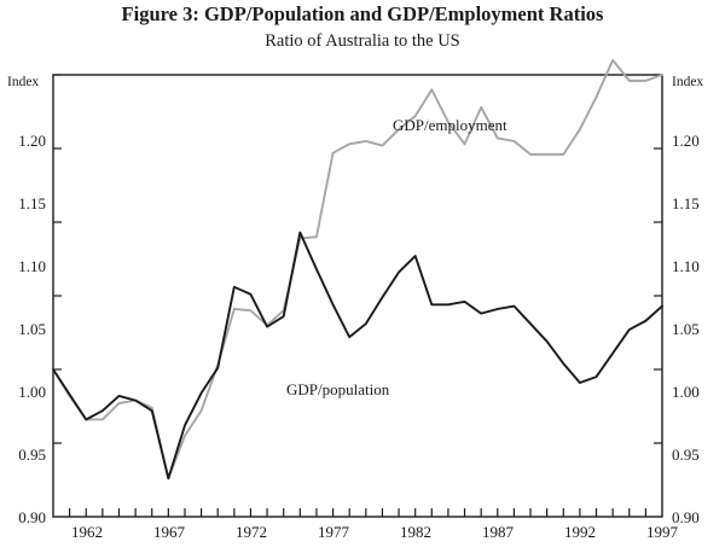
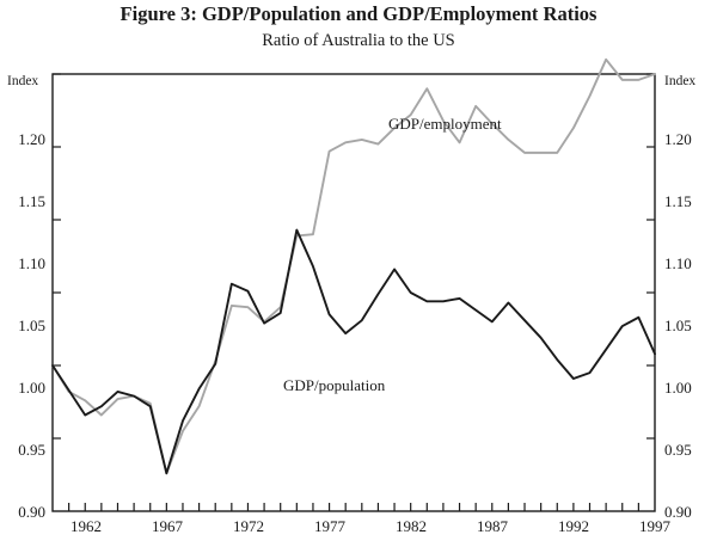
GDP/employment/1962: 0.966 -> 0.976
GDP/population/1977: 1.044 -> 1.035
GDP/population/1982: 1.077 -> 1.050
GDP/employment/1987: 1.157 -> 1.166
GDP/population/1987: 1.041 -> 1.030
GDP/population/1997: 1.043 -> 1.008
